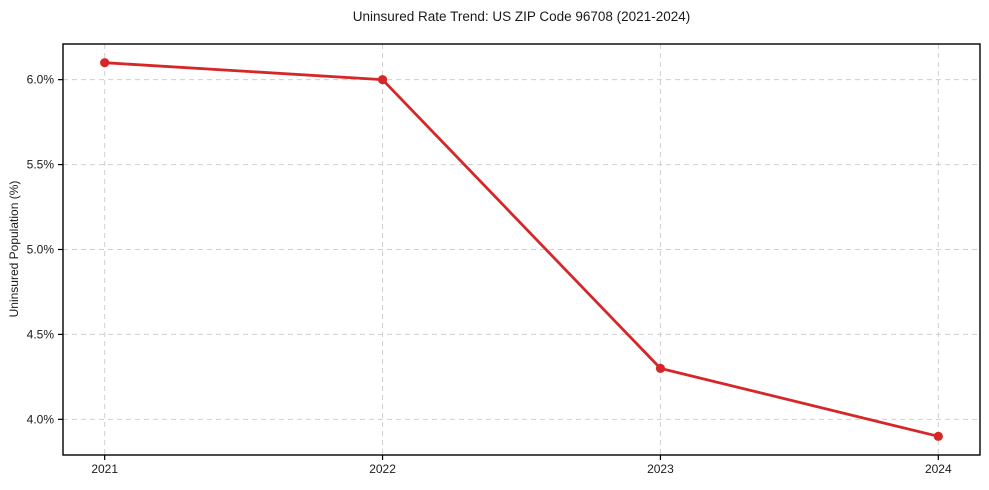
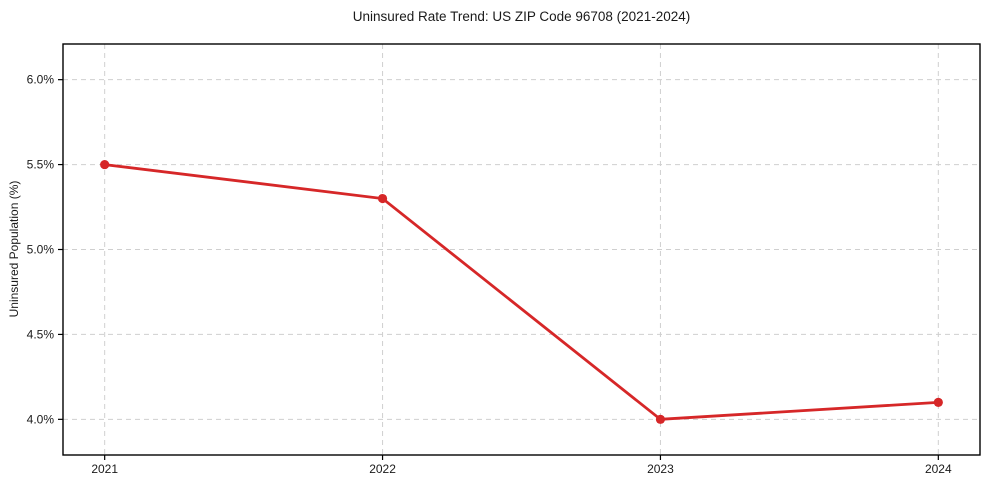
2021: 6.1% -> 5.5%
2022: 6.0% -> 5.3%
2023: 4.3% -> 4.0%
2024: 3.9% -> 4.1%
